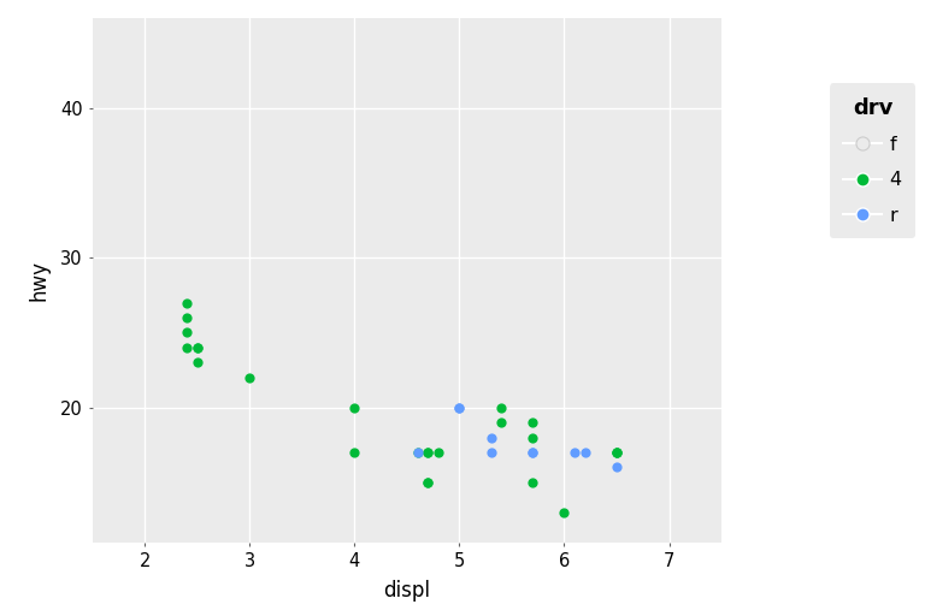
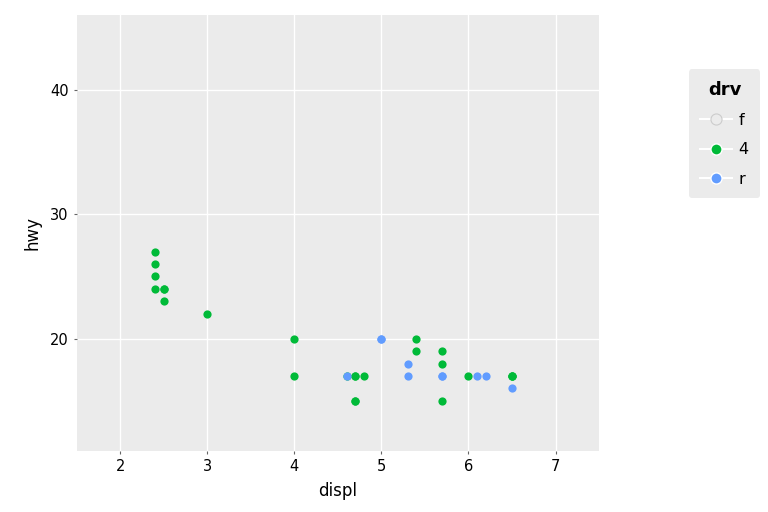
4/6: 13 -> 17
